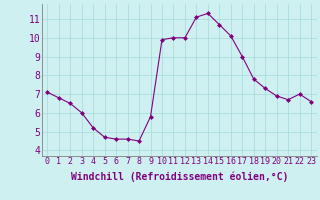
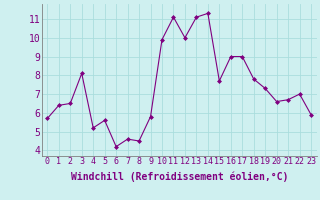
0: 7.1 -> 5.7
1: 6.8 -> 6.4
3: 6.0 -> 8.1
5: 4.7 -> 5.6
6: 4.6 -> 4.2
11: 10.0 -> 11.1
15: 10.7 -> 7.7
16: 10.1 -> 9.0
20: 6.9 -> 6.6
23: 6.6 -> 5.9
